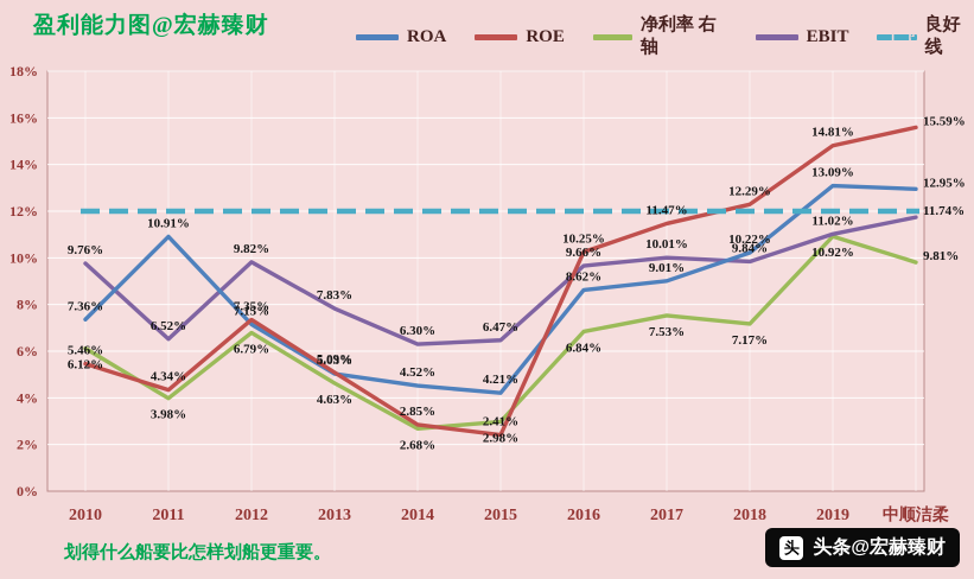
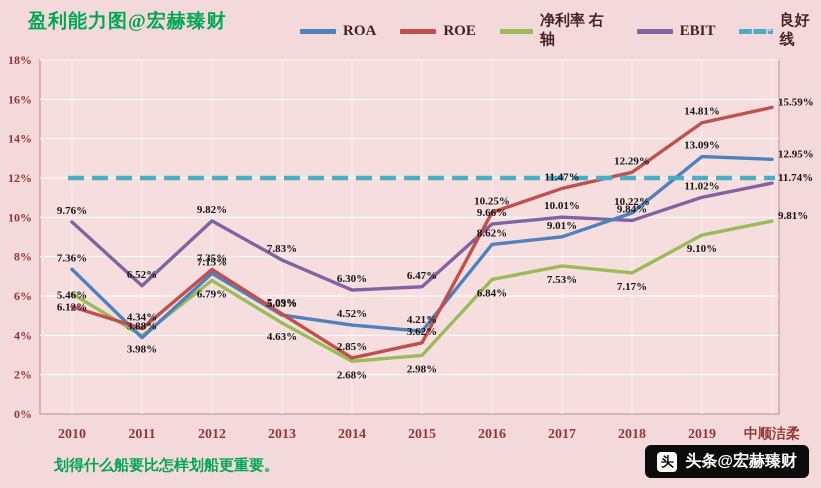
ROA/2011: 10.91% -> 3.88%
ROE/2015: 2.41% -> 3.62%
净利率 右轴/2019: 10.92% -> 9.10%
